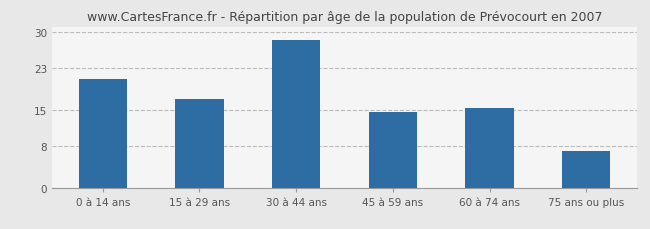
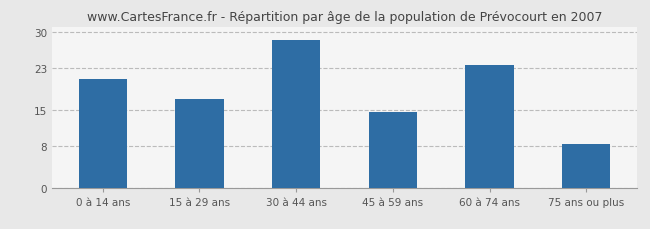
60 à 74 ans: 15.3 -> 23.6
75 ans ou plus: 7.0 -> 8.4
